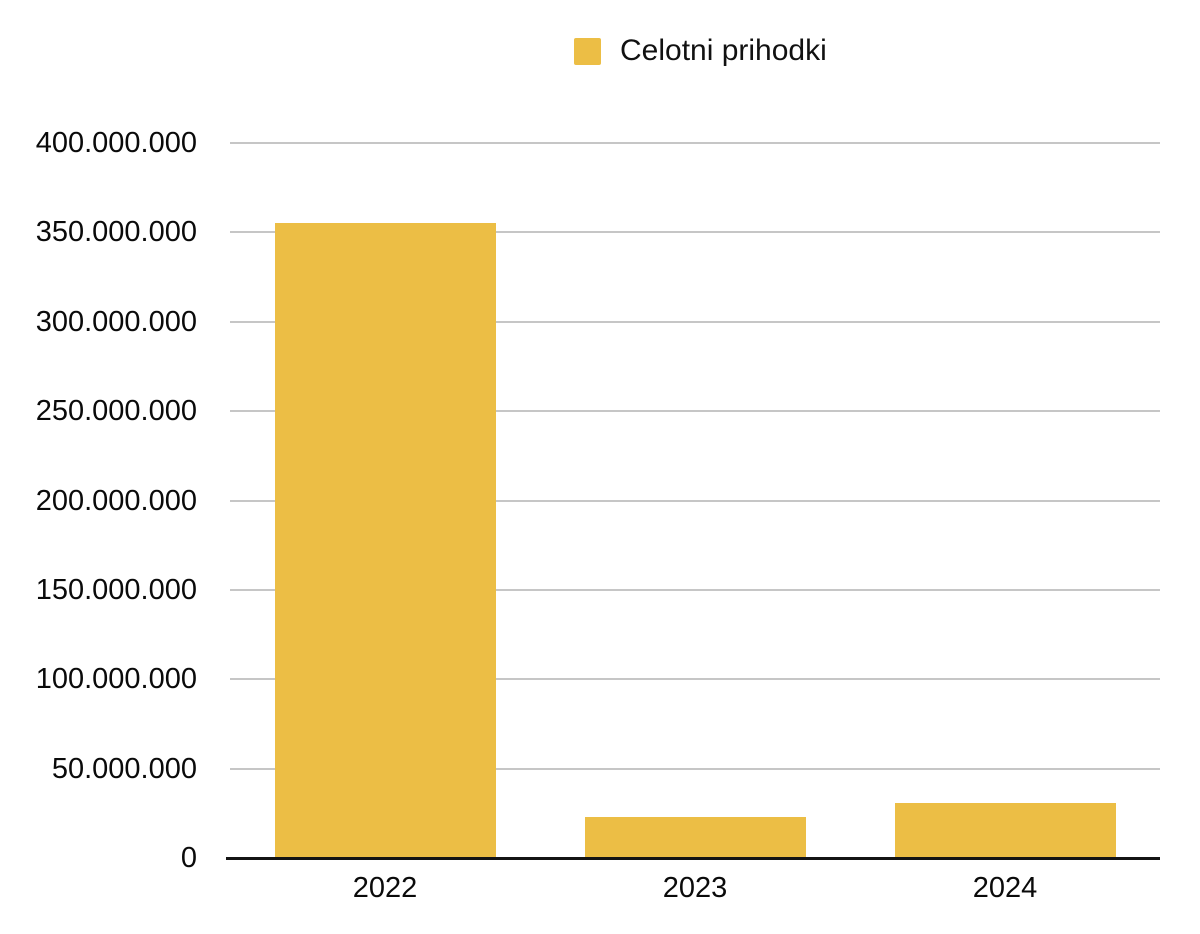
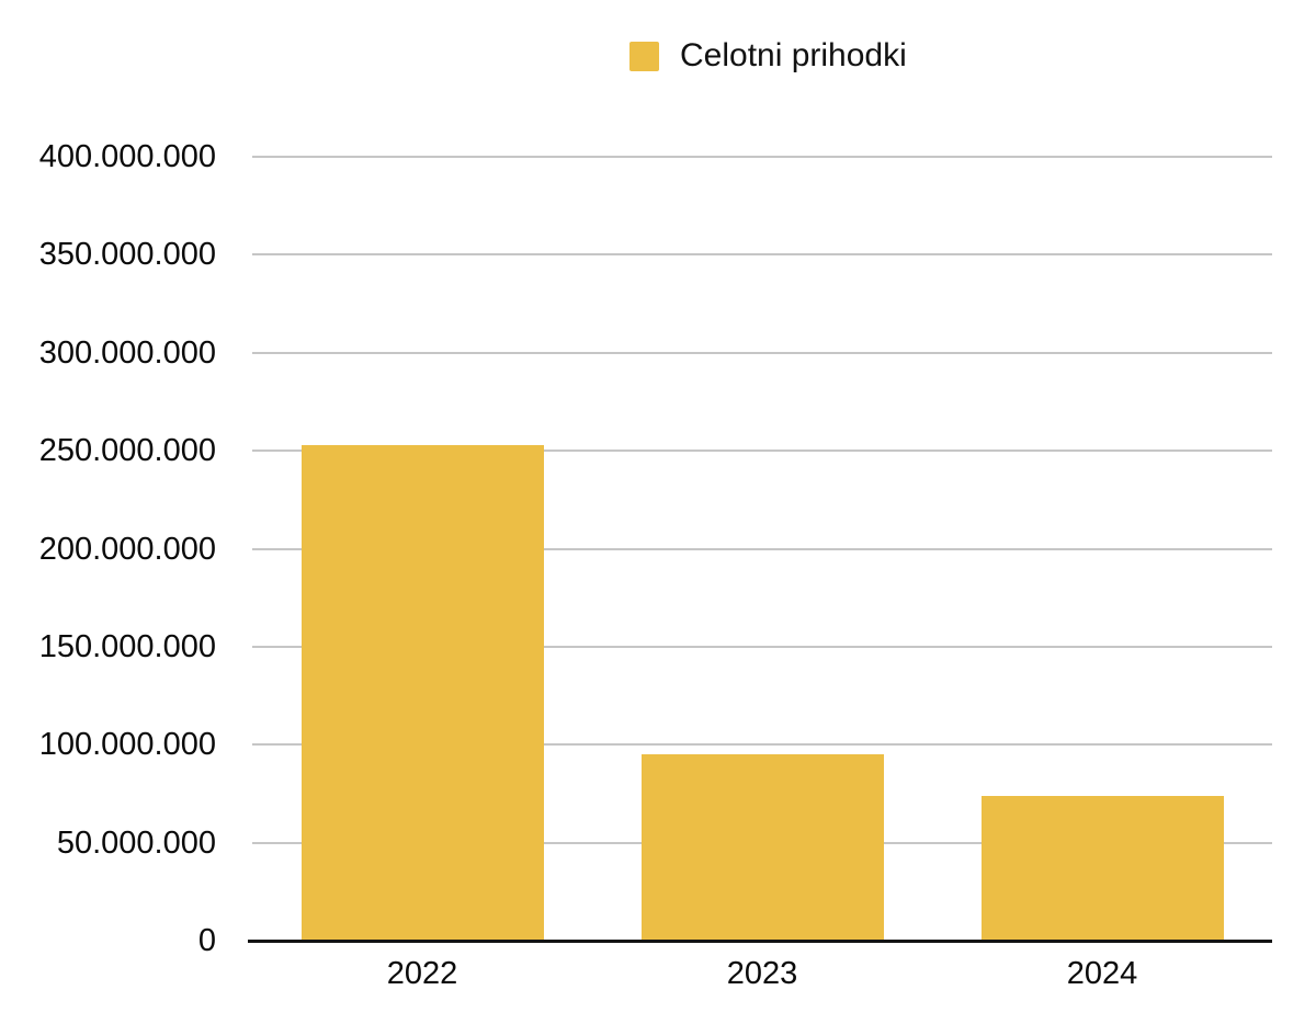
2022: 355000000 -> 253000000
2023: 23000000 -> 95000000
2024: 31000000 -> 74000000
